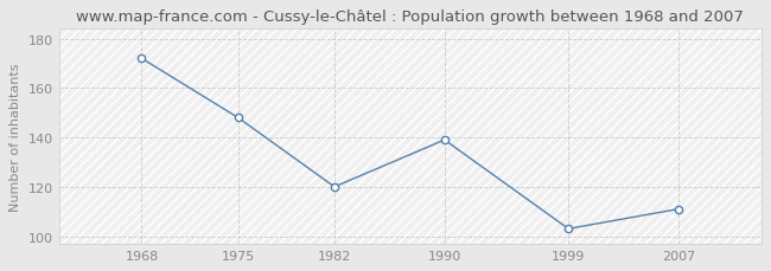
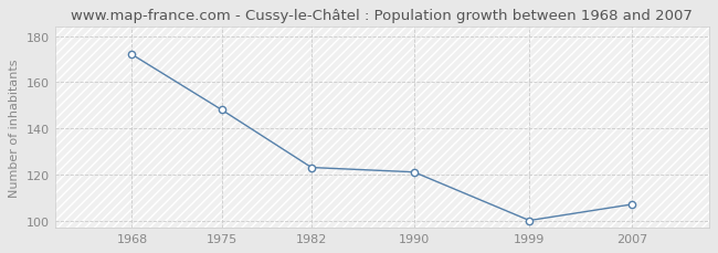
1982: 120 -> 123
1990: 139 -> 121
1999: 103 -> 100
2007: 111 -> 107
